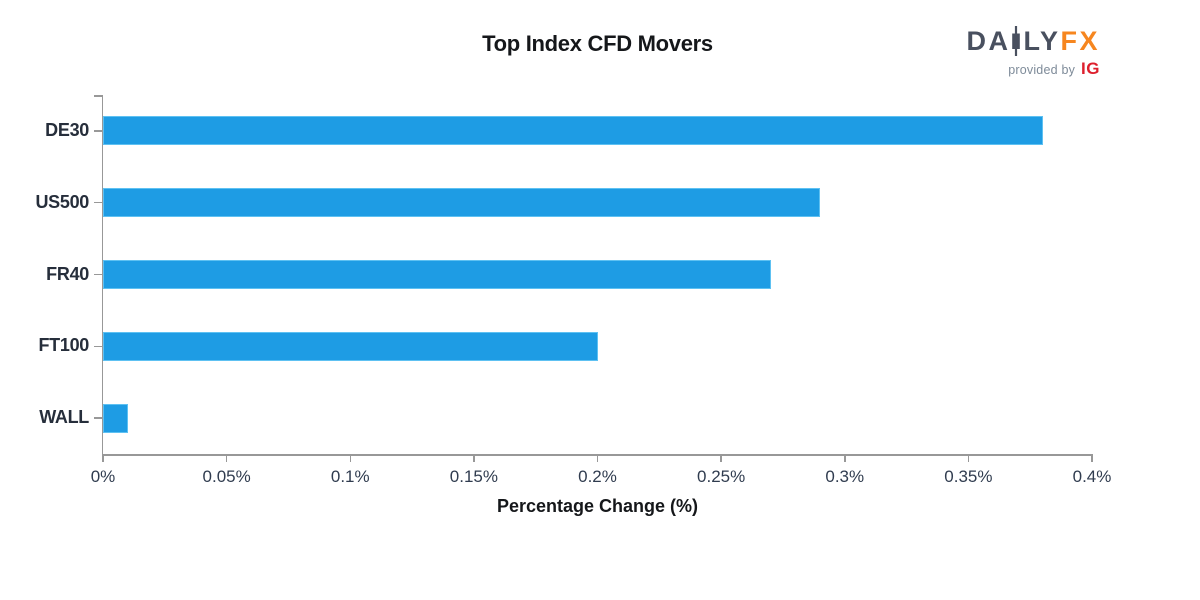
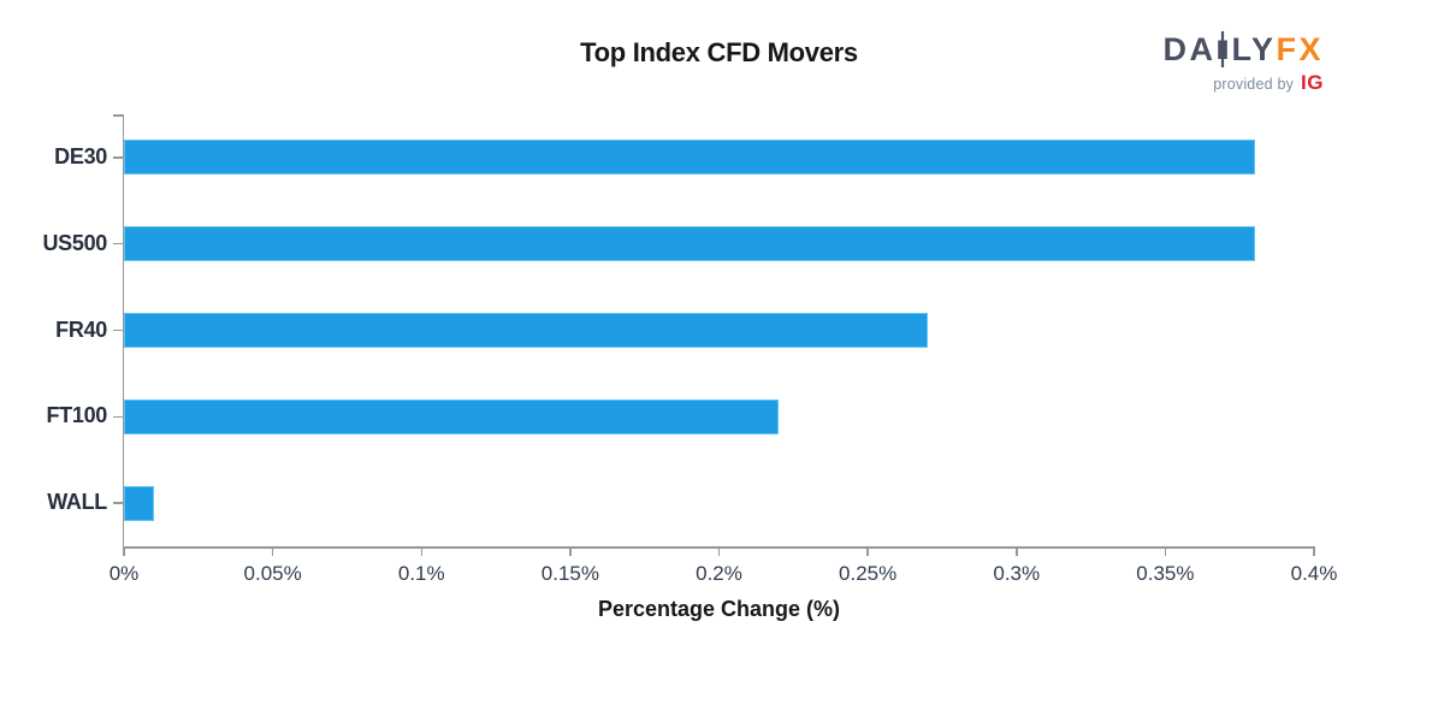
US500: 0.29% -> 0.38%
FT100: 0.20% -> 0.22%
